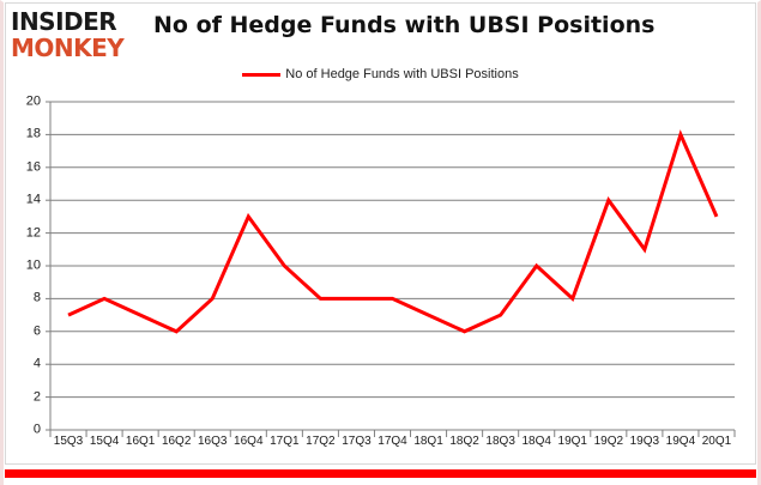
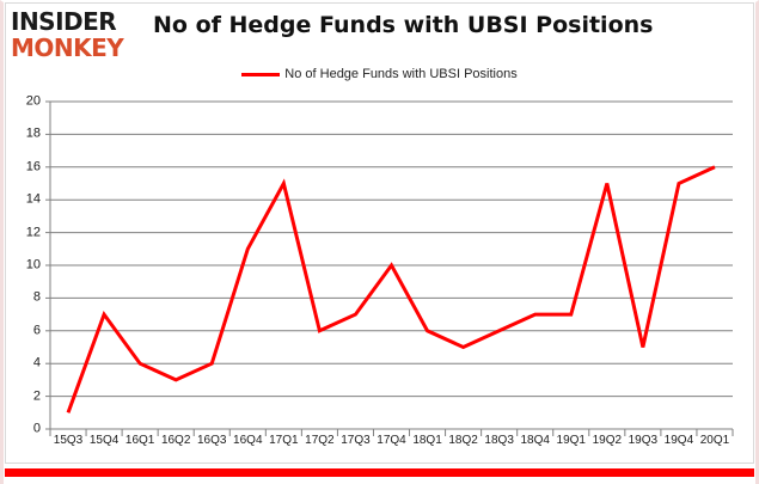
15Q3: 7 -> 1
15Q4: 8 -> 7
16Q1: 7 -> 4
16Q2: 6 -> 3
16Q3: 8 -> 4
16Q4: 13 -> 11
17Q1: 10 -> 15
17Q2: 8 -> 6
17Q3: 8 -> 7
17Q4: 8 -> 10
18Q1: 7 -> 6
18Q2: 6 -> 5
18Q3: 7 -> 6
18Q4: 10 -> 7
19Q1: 8 -> 7
19Q2: 14 -> 15
19Q3: 11 -> 5
19Q4: 18 -> 15
20Q1: 13 -> 16
